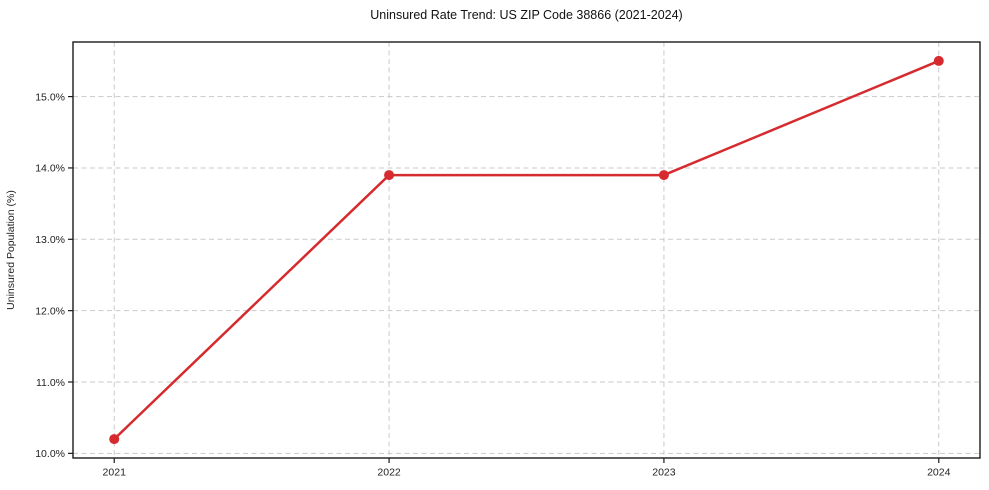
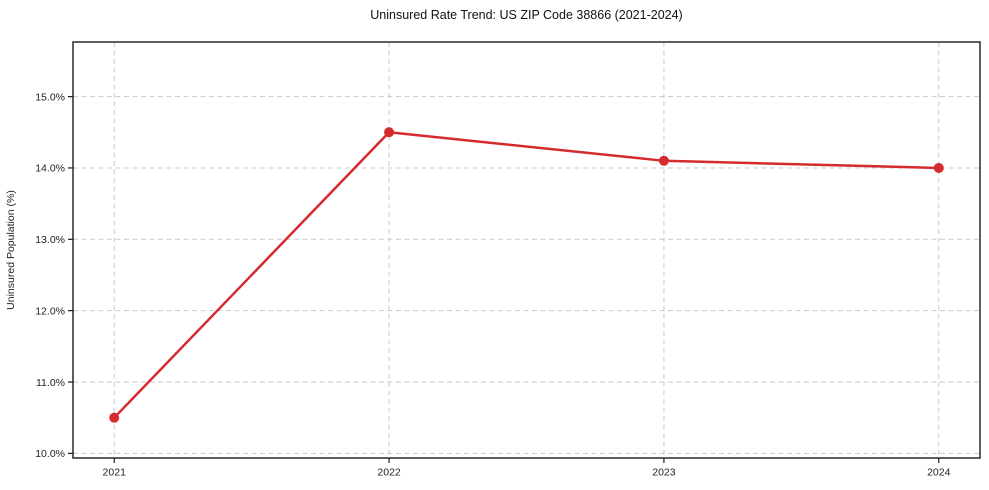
2021: 10.2% -> 10.5%
2022: 13.9% -> 14.5%
2023: 13.9% -> 14.1%
2024: 15.5% -> 14.0%
